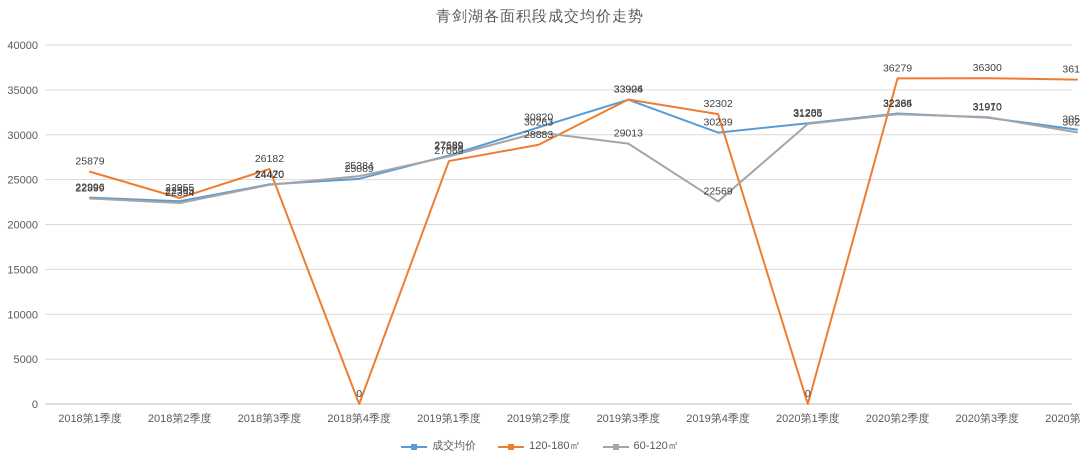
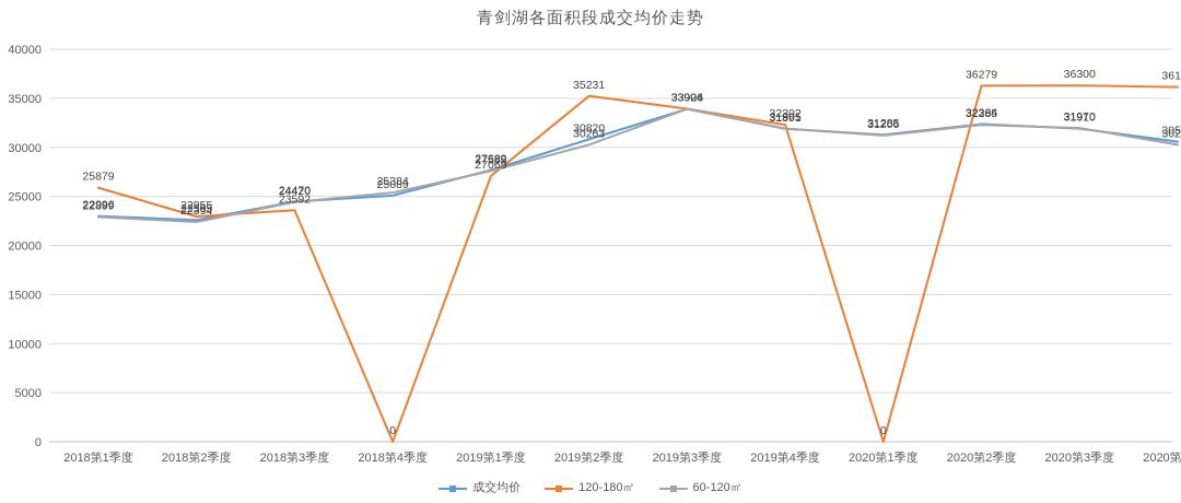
120-180㎡/2018第3季度: 26182 -> 23592
120-180㎡/2019第2季度: 28883 -> 35231
60-120㎡/2019第3季度: 29013 -> 33904
成交均价/2019第4季度: 30239 -> 31891
60-120㎡/2019第4季度: 22569 -> 31905
